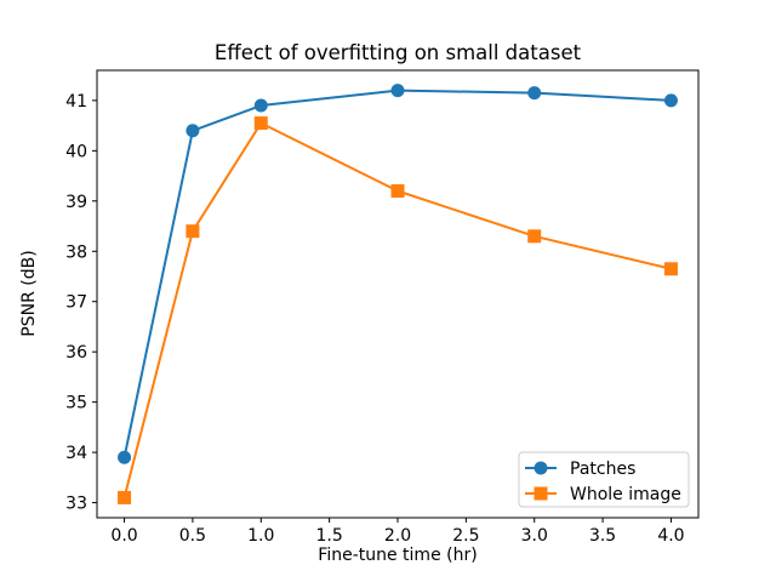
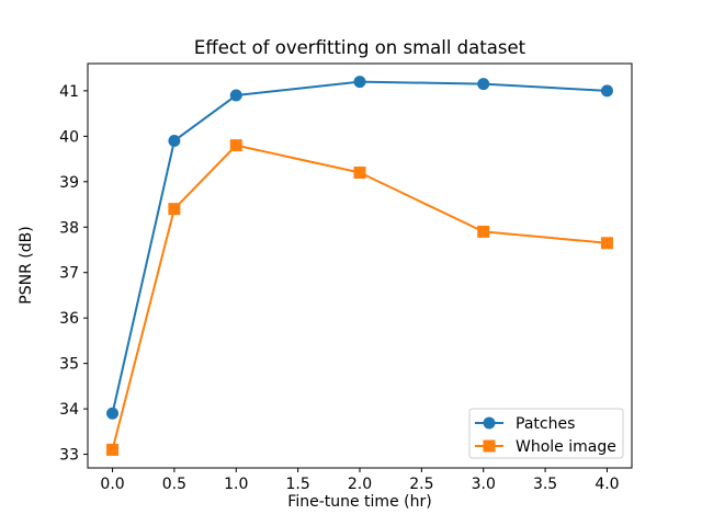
Patches/0.5: 40.4 -> 39.9
Whole image/1.0: 40.5 -> 39.8
Whole image/3.0: 38.3 -> 37.9
